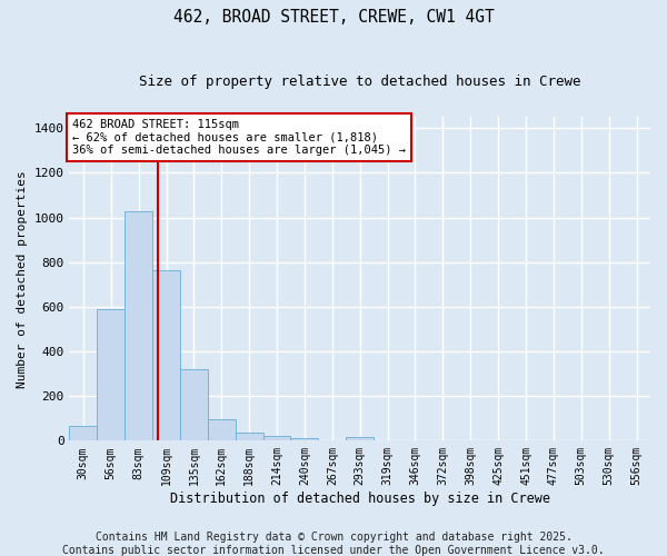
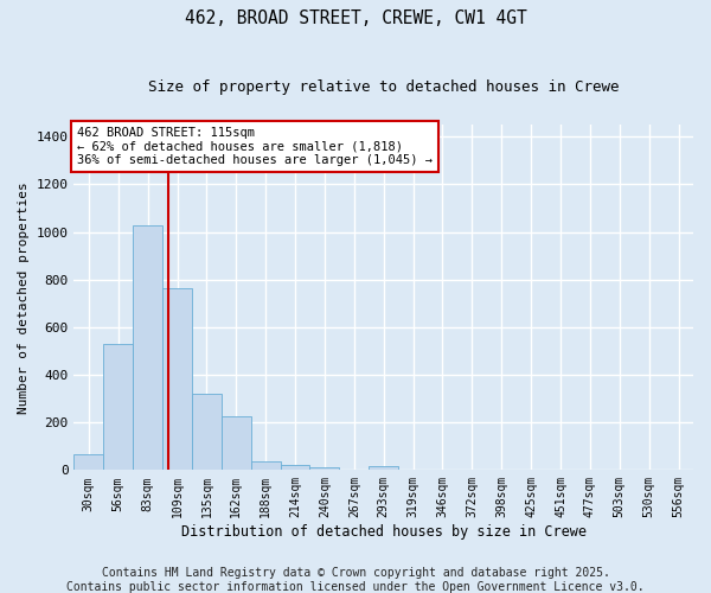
56sqm: 590 -> 530
162sqm: 95 -> 225
